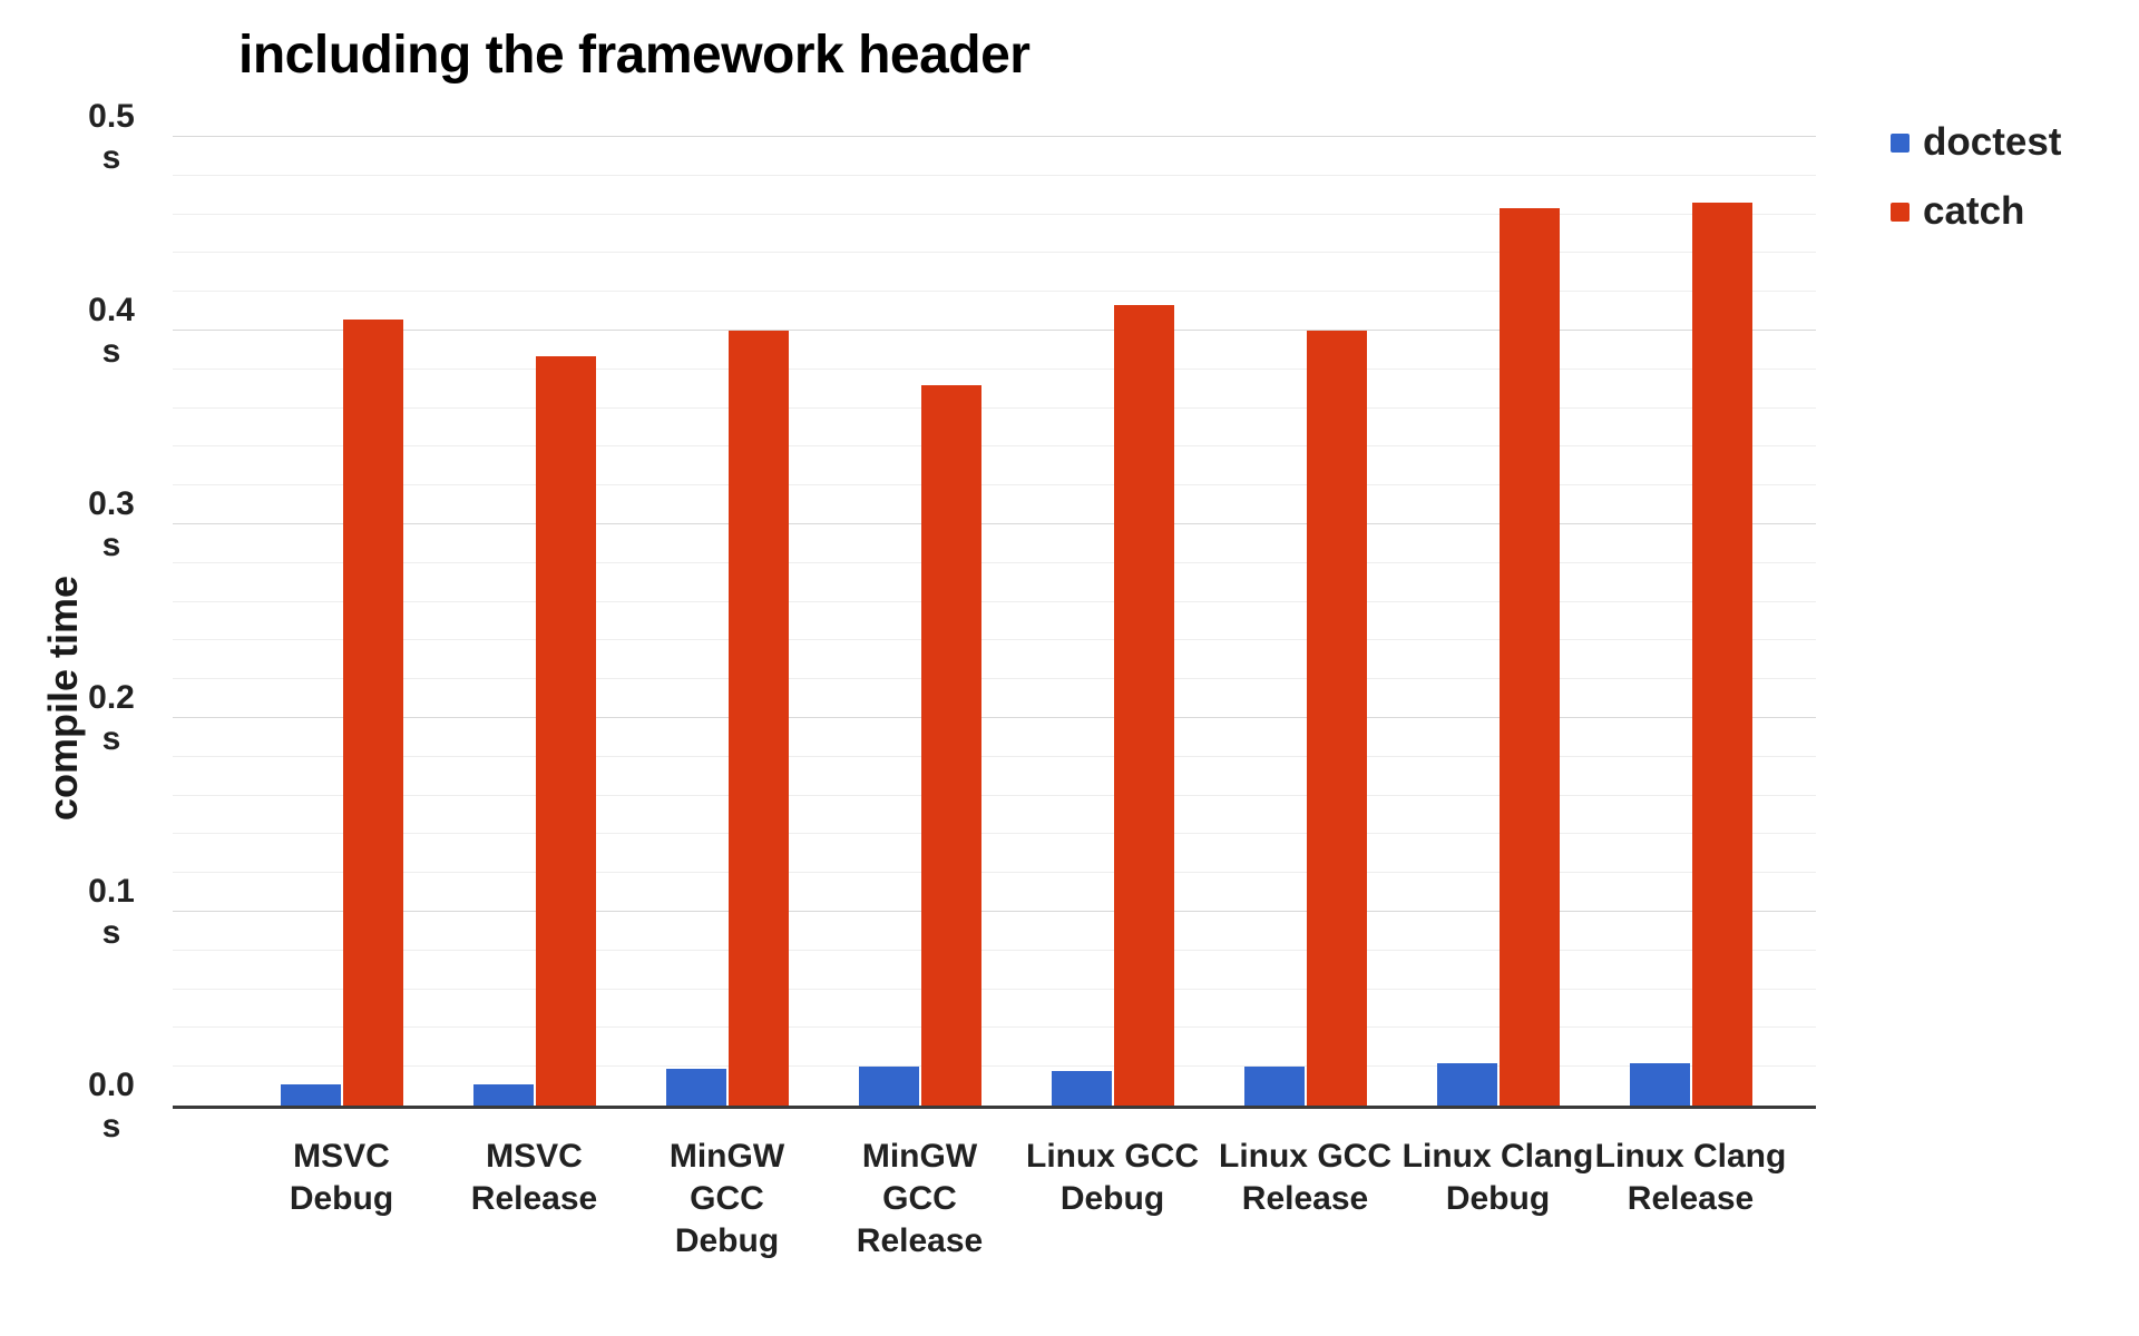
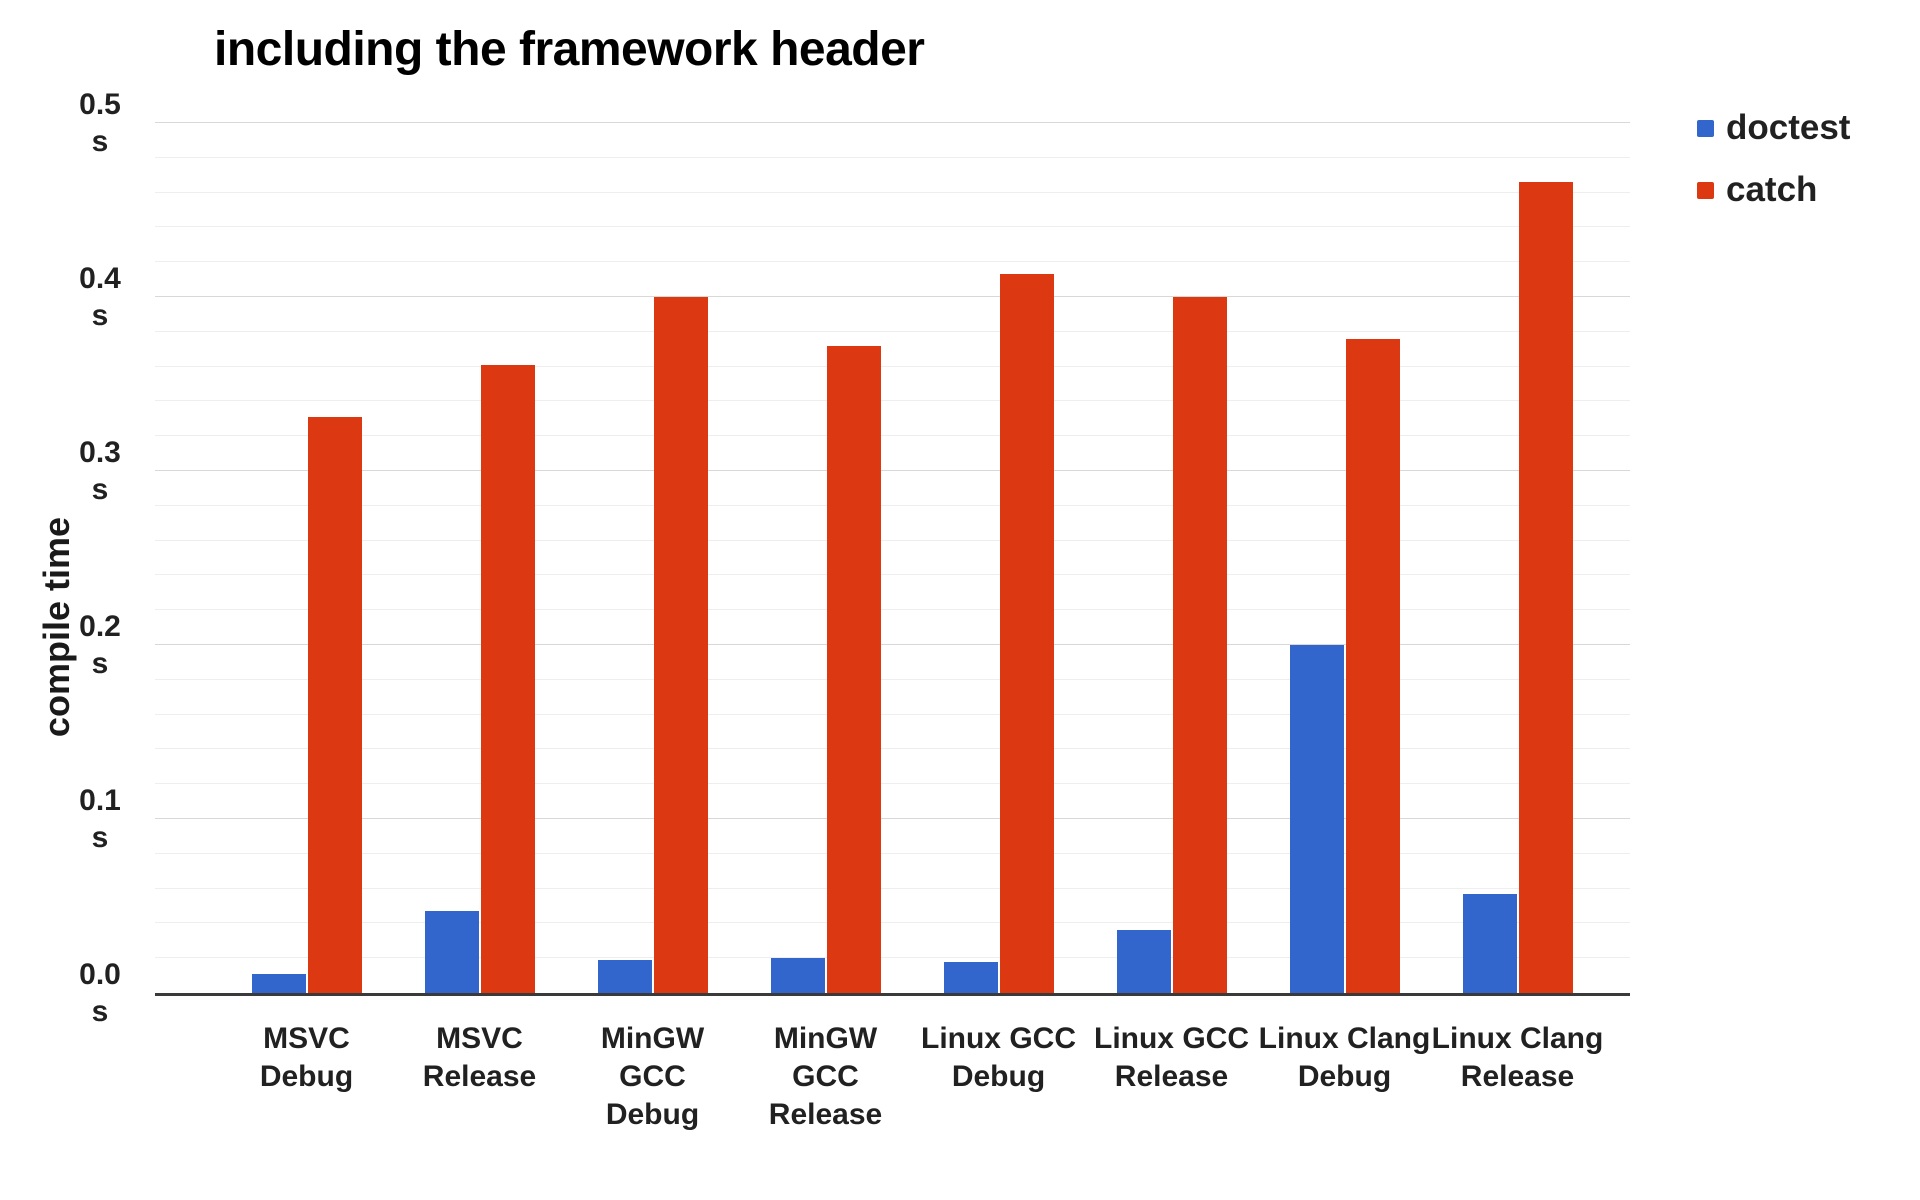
catch/MSVC Debug: 0.406 -> 0.331
doctest/MSVC Release: 0.011 -> 0.047
catch/MSVC Release: 0.387 -> 0.361
doctest/Linux GCC Release: 0.020 -> 0.036
doctest/Linux Clang Debug: 0.022 -> 0.200
catch/Linux Clang Debug: 0.463 -> 0.376
doctest/Linux Clang Release: 0.022 -> 0.057
